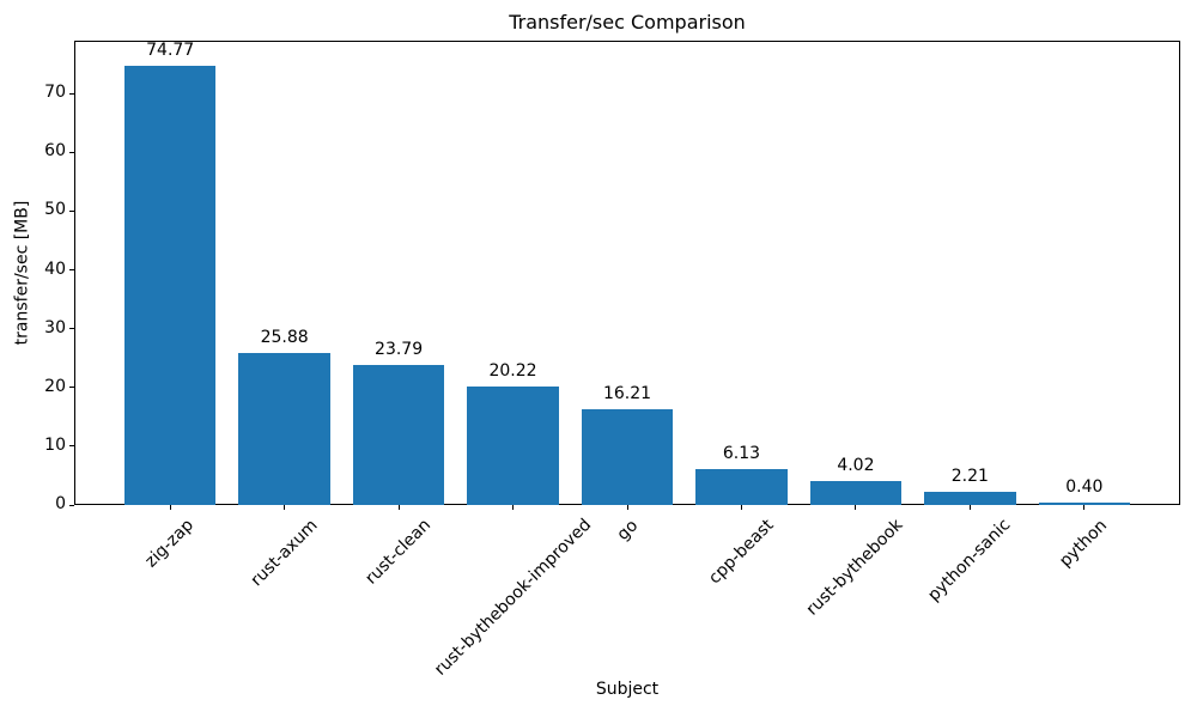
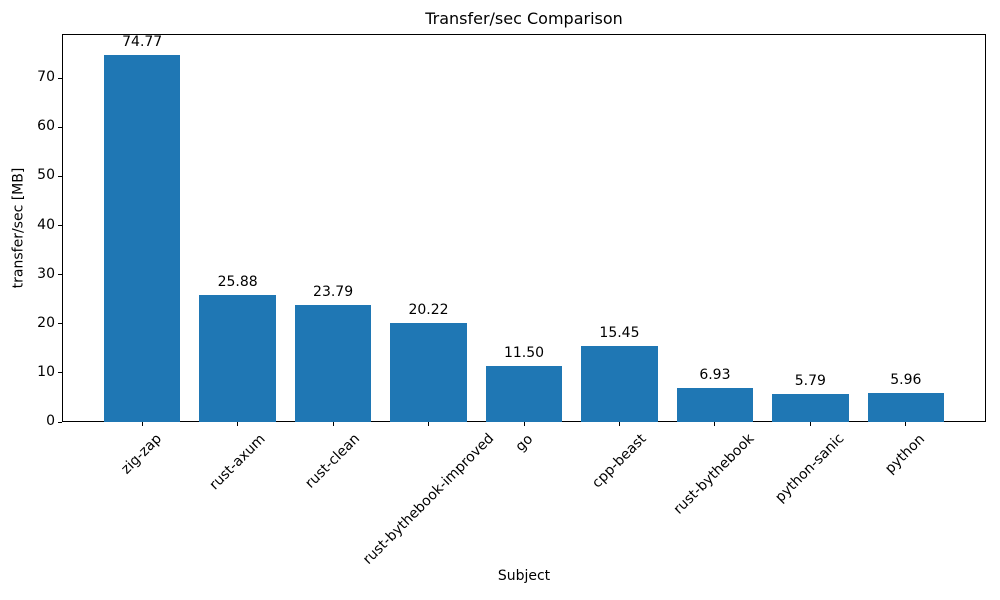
go: 16.21 -> 11.50
cpp-beast: 6.13 -> 15.45
rust-bythebook: 4.02 -> 6.93
python-sanic: 2.21 -> 5.79
python: 0.40 -> 5.96
